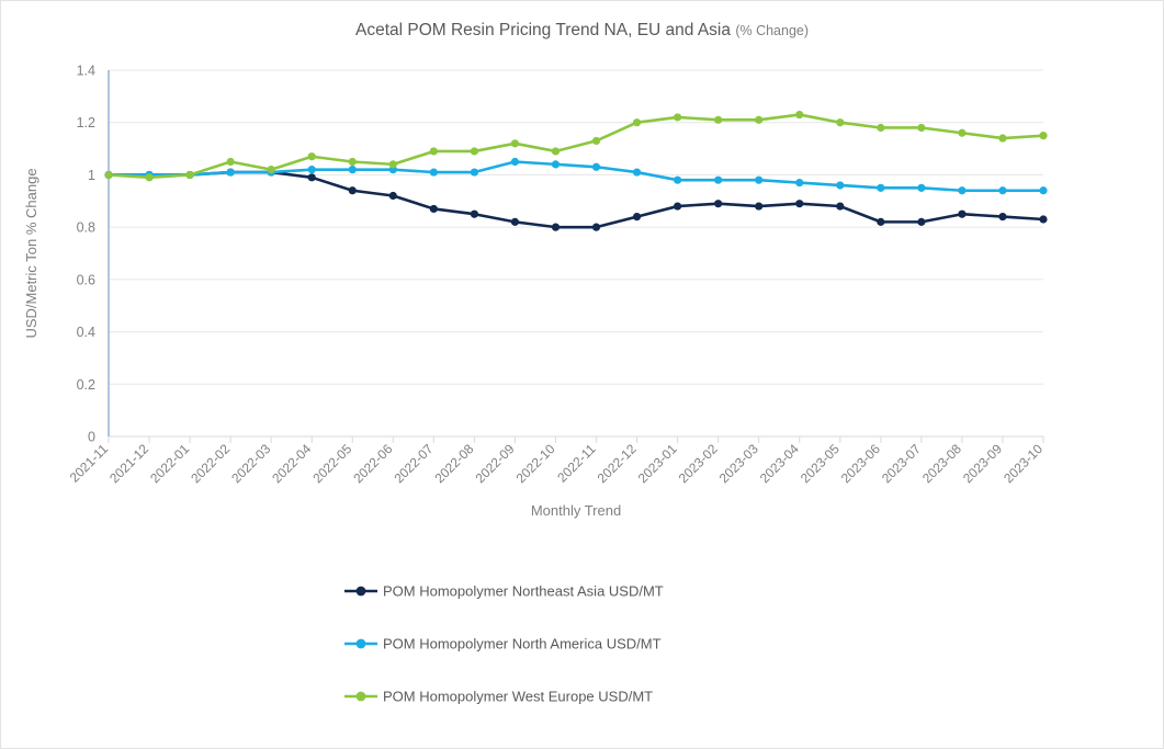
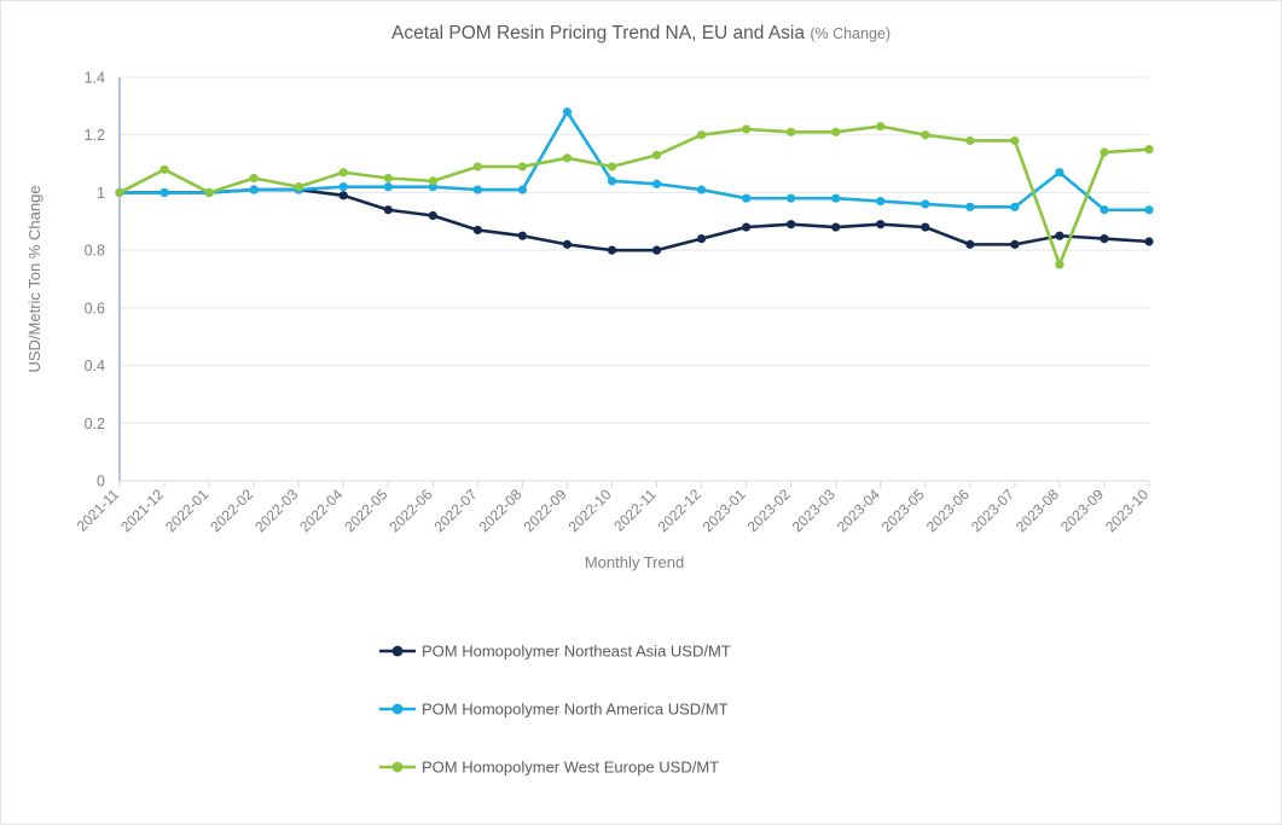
POM Homopolymer West Europe USD/MT/2021-12: 0.99 -> 1.08
POM Homopolymer North America USD/MT/2022-09: 1.05 -> 1.28
POM Homopolymer North America USD/MT/2023-08: 0.94 -> 1.07
POM Homopolymer West Europe USD/MT/2023-08: 1.16 -> 0.75
